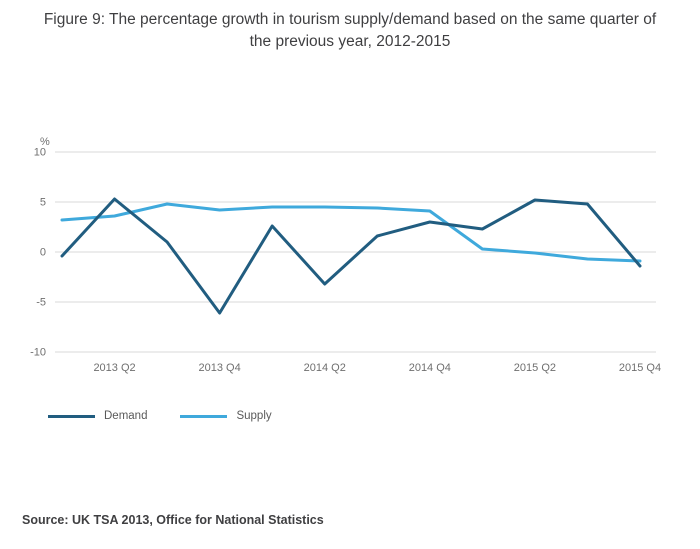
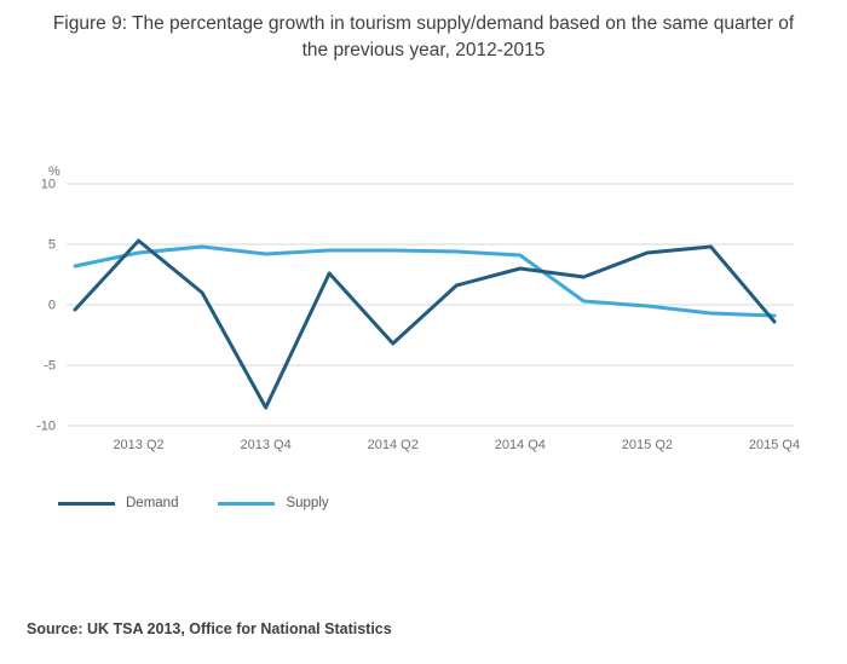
Supply/2013 Q2: 3.6 -> 4.3
Demand/2013 Q4: -6.1 -> -8.5
Demand/2015 Q2: 5.2 -> 4.3
